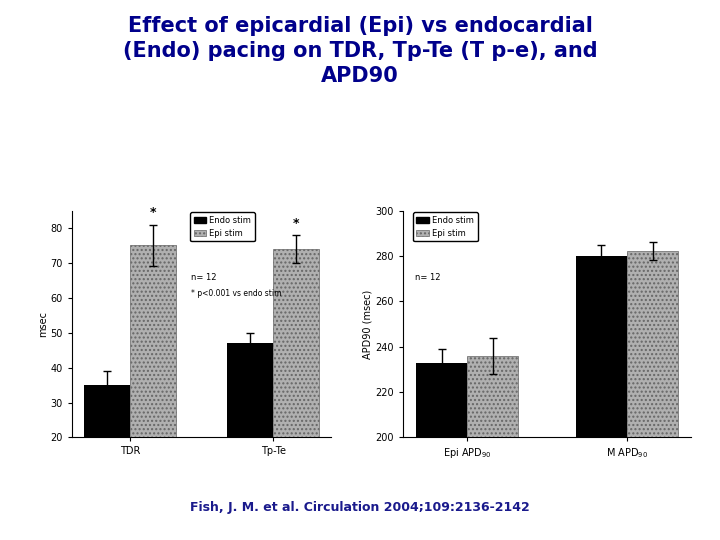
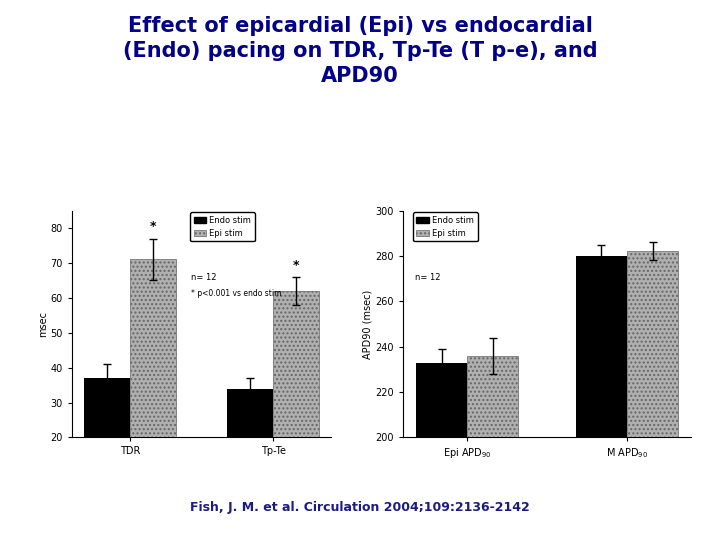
Endo stim/TDR: 35 -> 37
Epi stim/TDR: 75 -> 71
Endo stim/Tp-Te: 47 -> 34
Epi stim/Tp-Te: 74 -> 62
